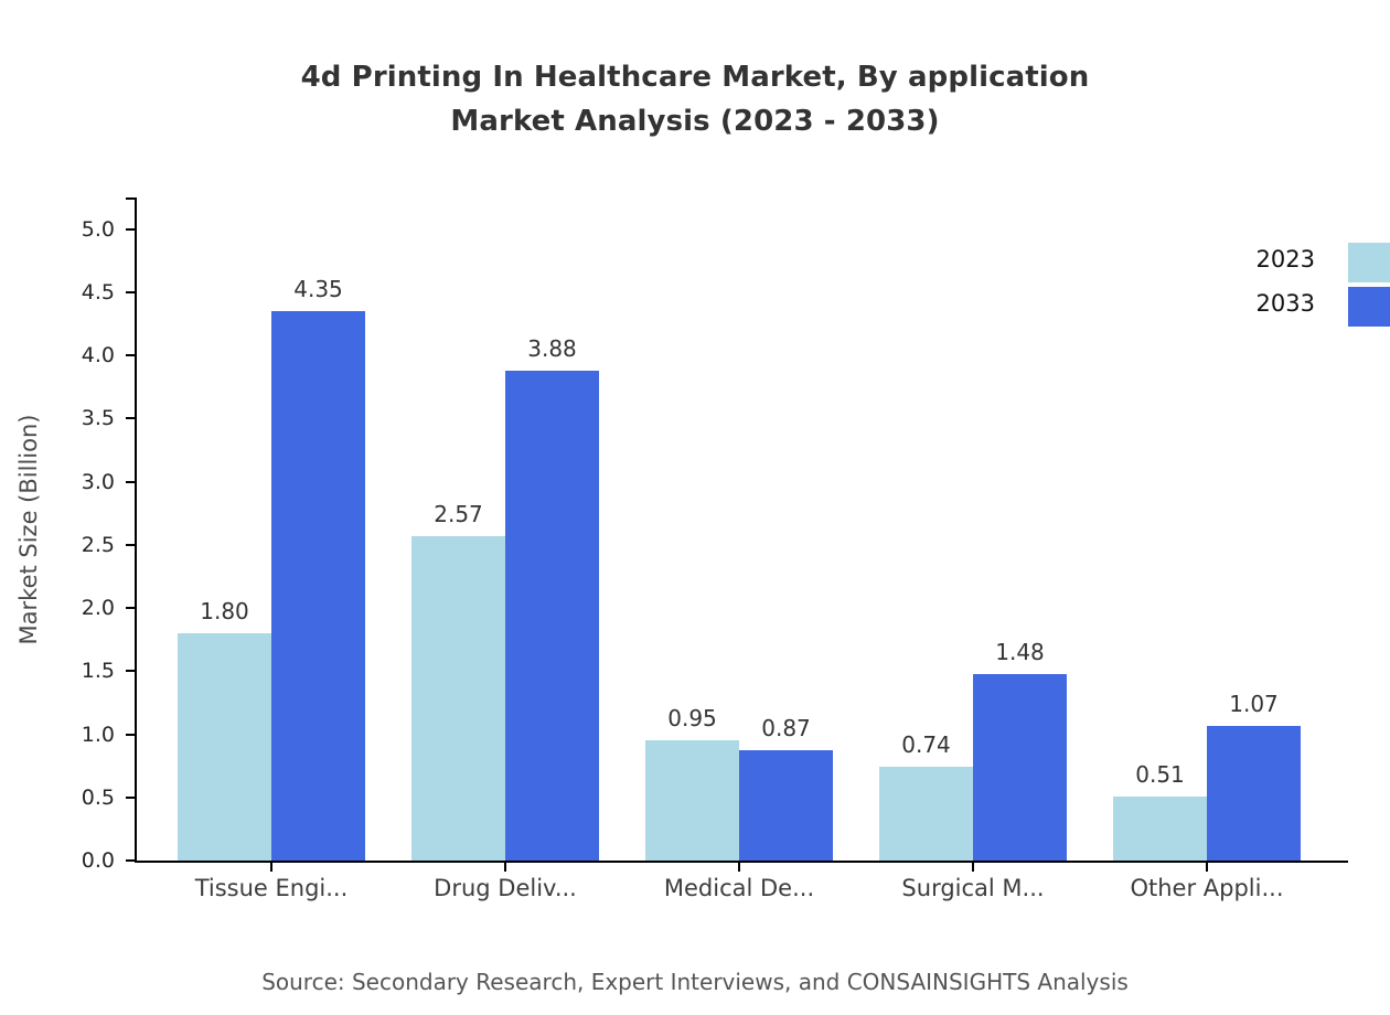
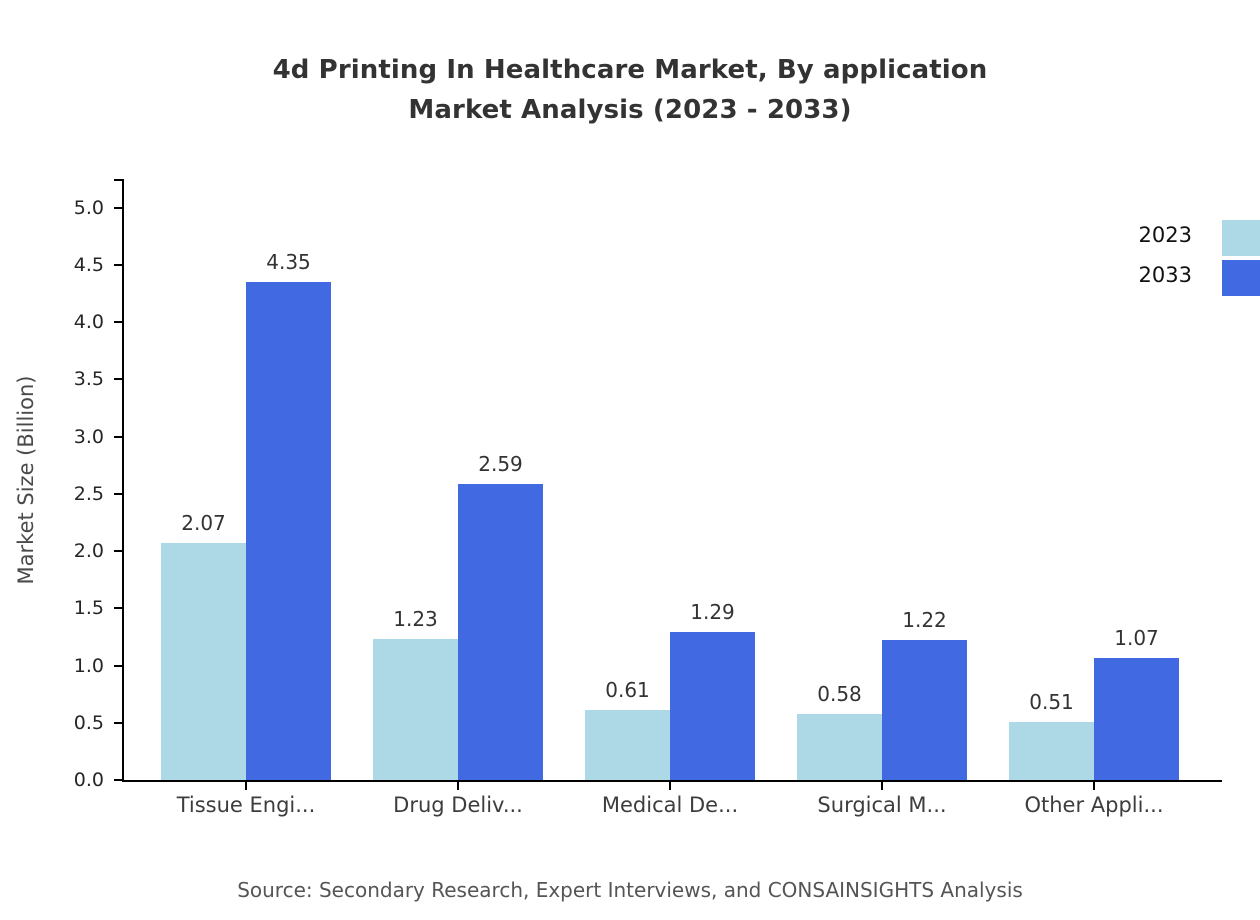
2023/Tissue Engi...: 1.80 -> 2.07
2023/Drug Deliv...: 2.57 -> 1.23
2033/Drug Deliv...: 3.88 -> 2.59
2023/Medical De...: 0.95 -> 0.61
2033/Medical De...: 0.87 -> 1.29
2023/Surgical M...: 0.74 -> 0.58
2033/Surgical M...: 1.48 -> 1.22
